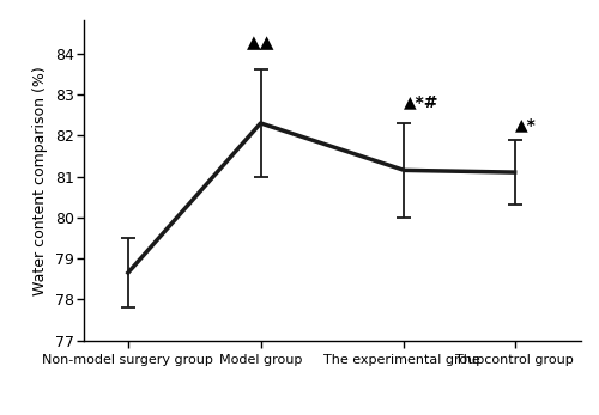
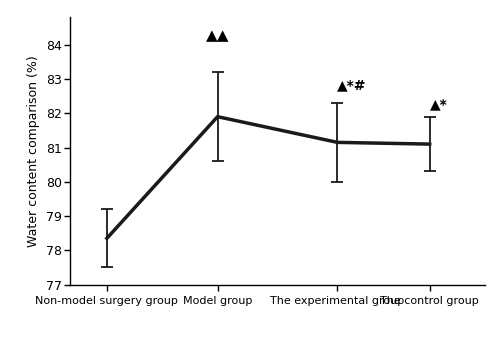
Non-model surgery group: 78.65 -> 78.35
Model group: 82.30 -> 81.90
